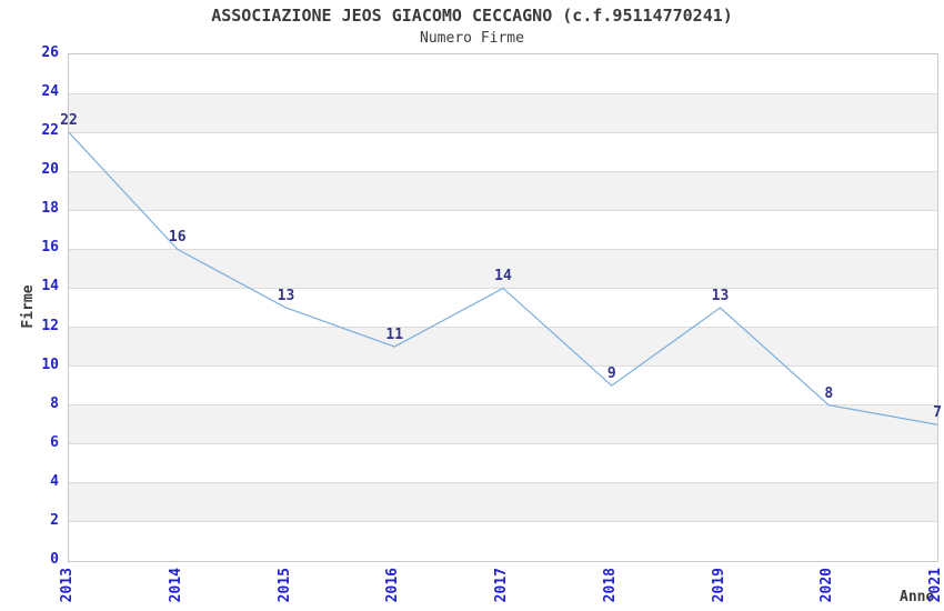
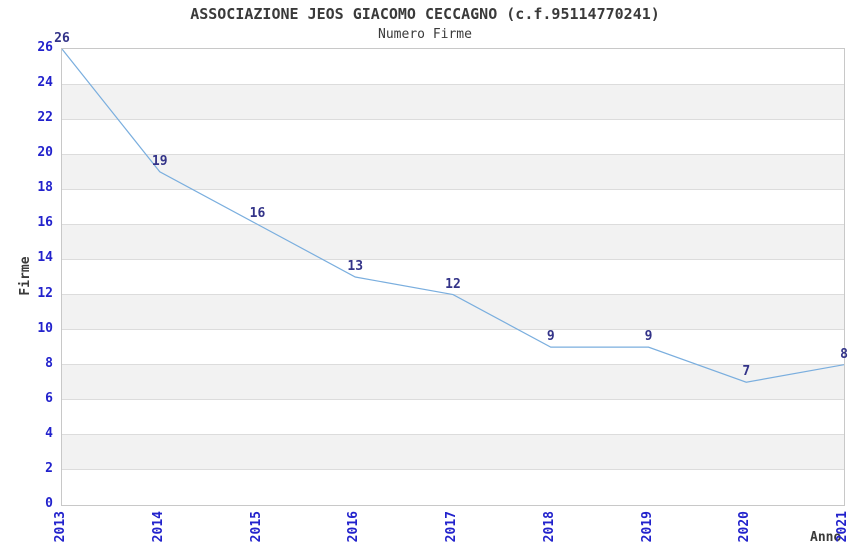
2013: 22 -> 26
2014: 16 -> 19
2015: 13 -> 16
2016: 11 -> 13
2017: 14 -> 12
2019: 13 -> 9
2020: 8 -> 7
2021: 7 -> 8
